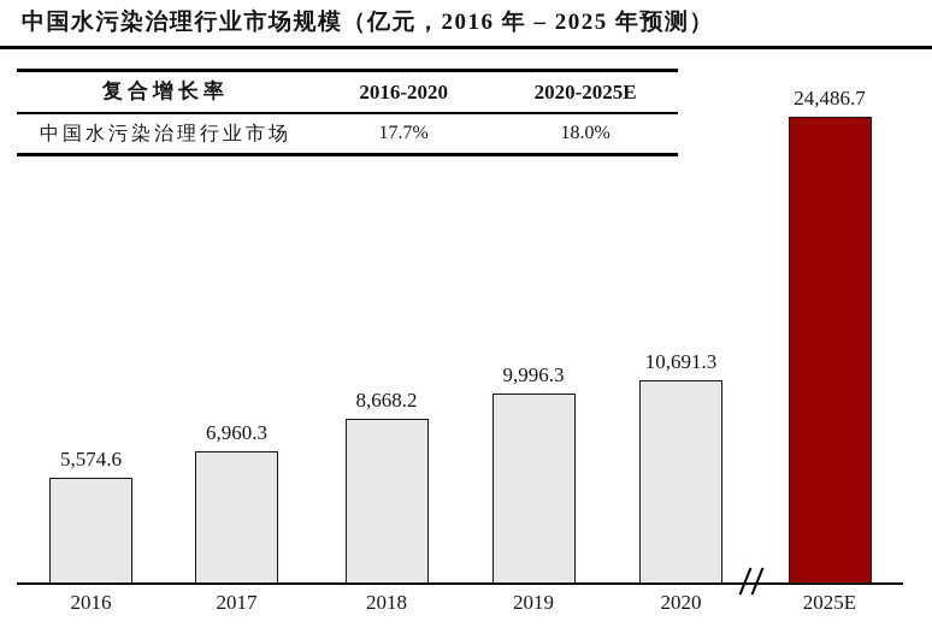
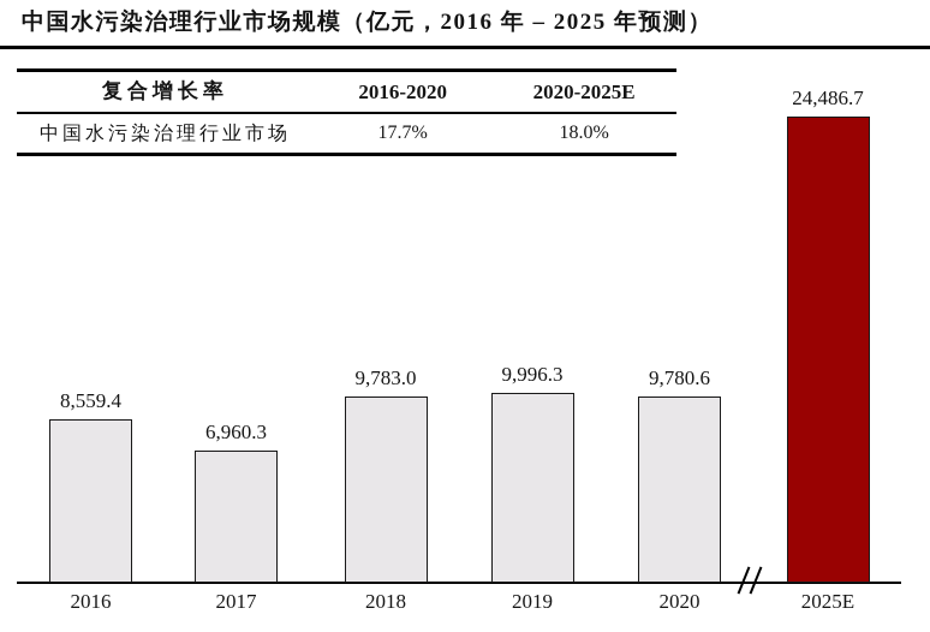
2016: 5,574.6 -> 8,559.4
2018: 8,668.2 -> 9,783.0
2020: 10,691.3 -> 9,780.6
